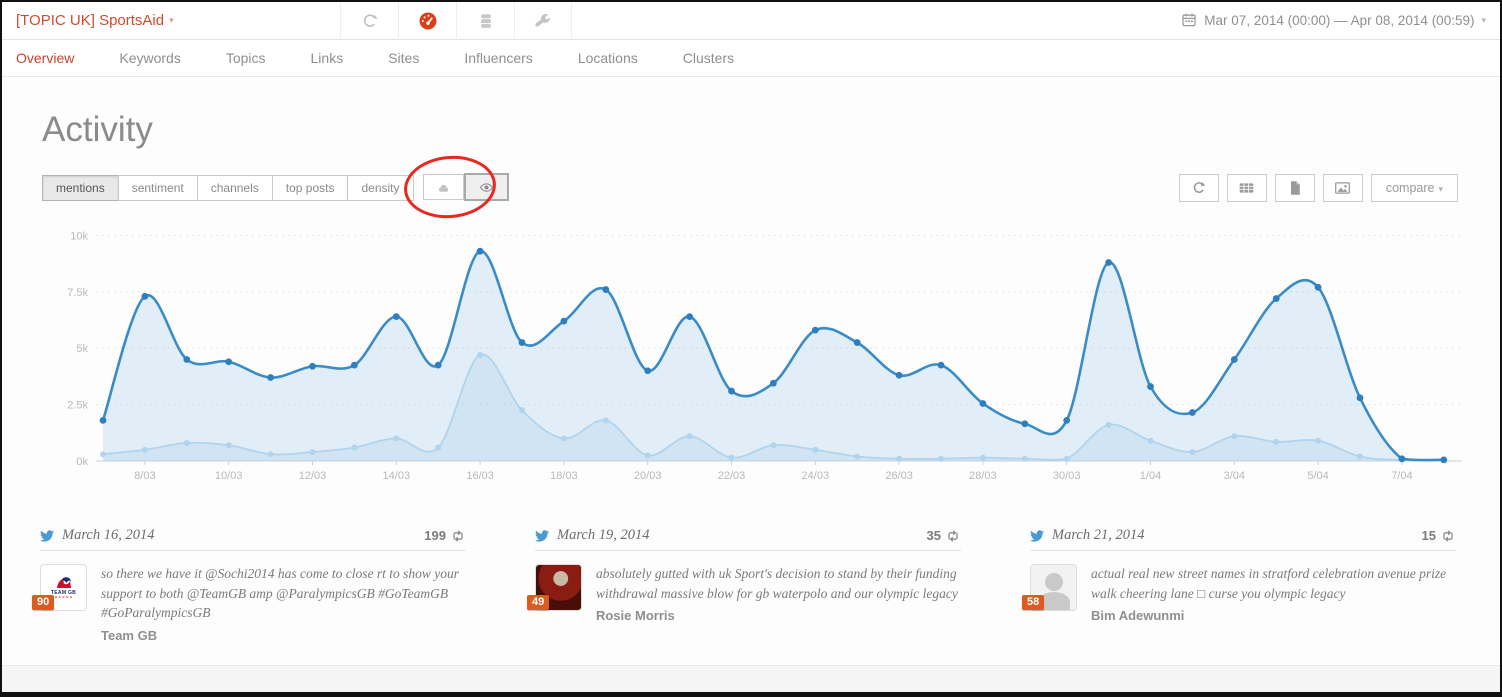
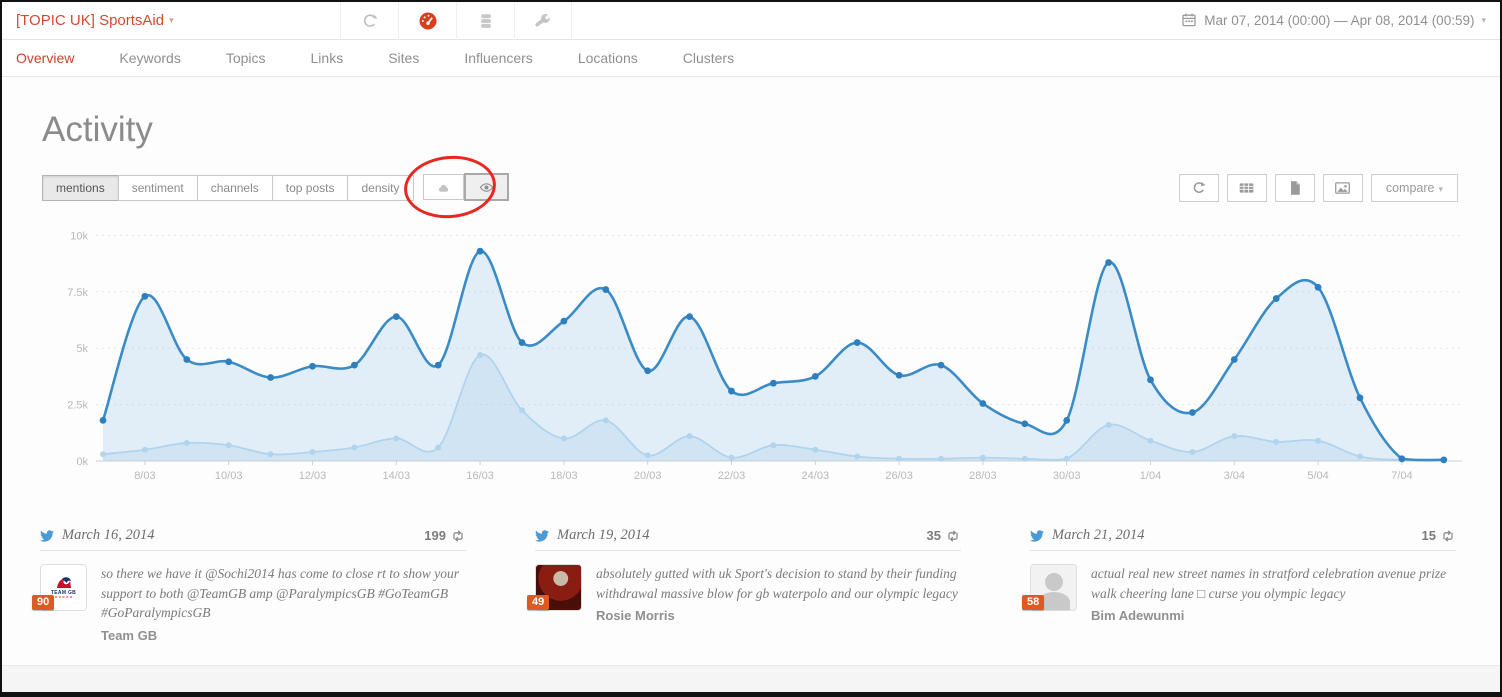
mentions/24/03: 5.8k -> 3.8k
mentions/1/04: 3.3k -> 3.6k
